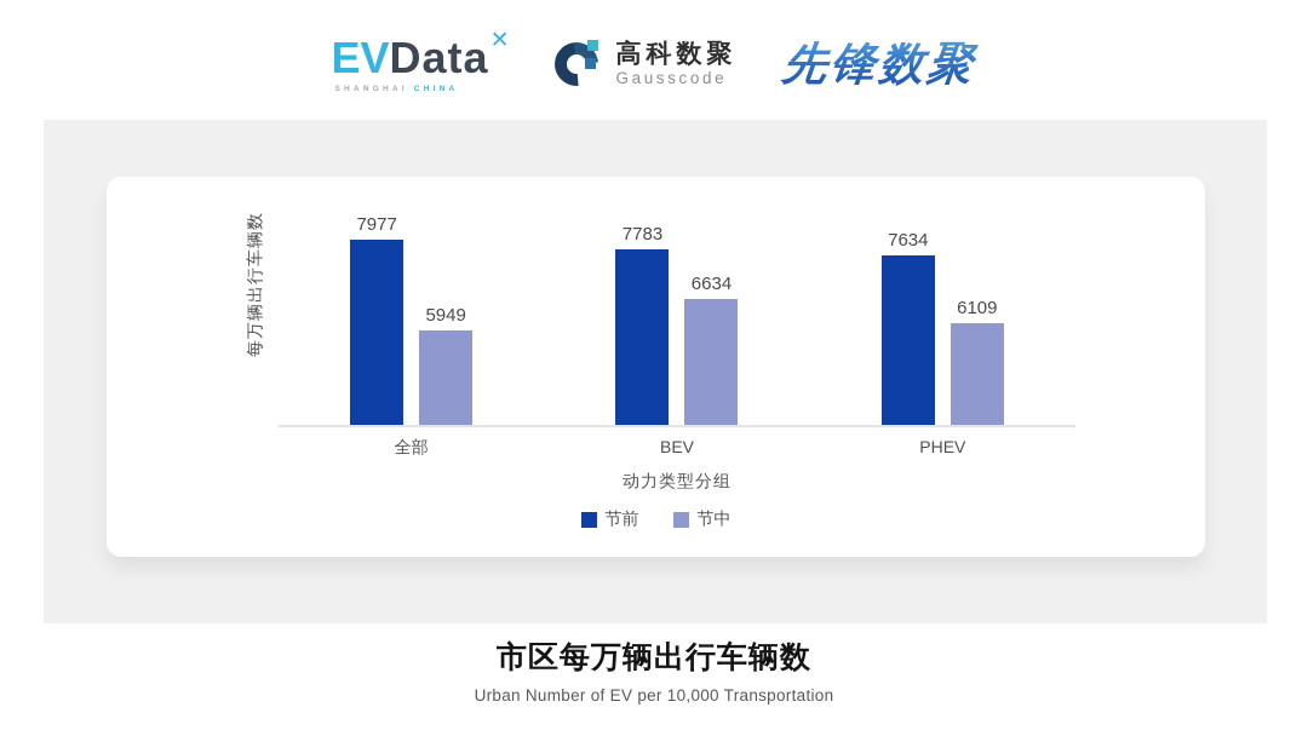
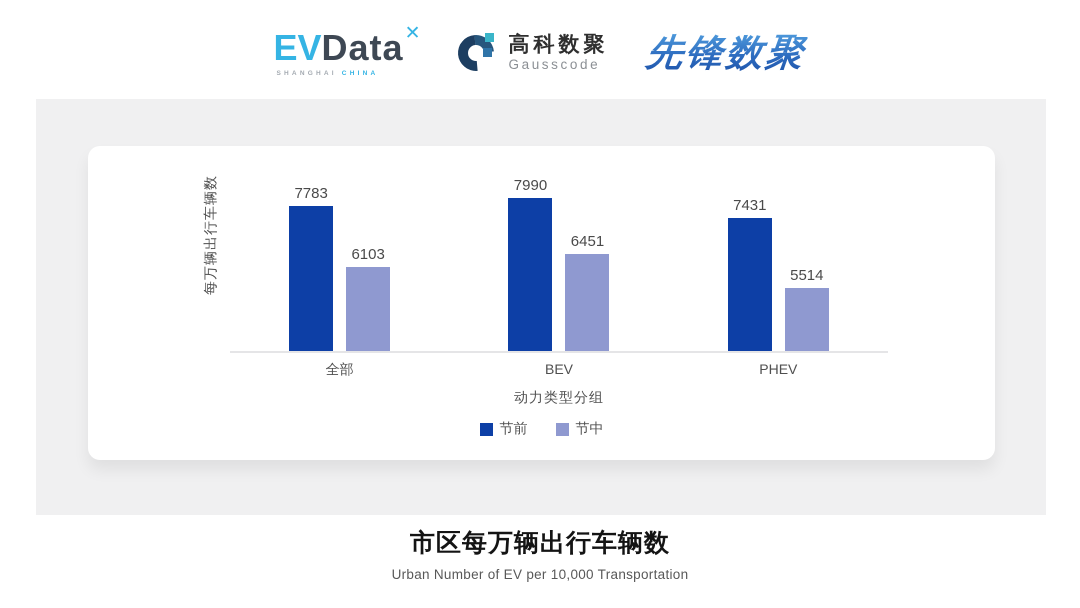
节前/全部: 7977 -> 7783
节中/全部: 5949 -> 6103
节前/BEV: 7783 -> 7990
节中/BEV: 6634 -> 6451
节前/PHEV: 7634 -> 7431
节中/PHEV: 6109 -> 5514
